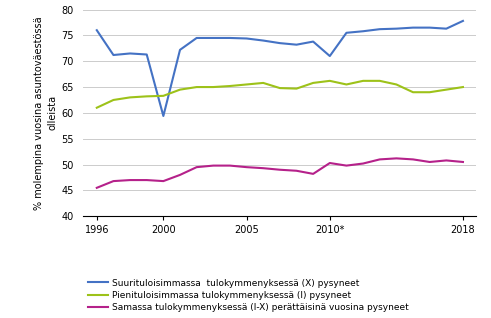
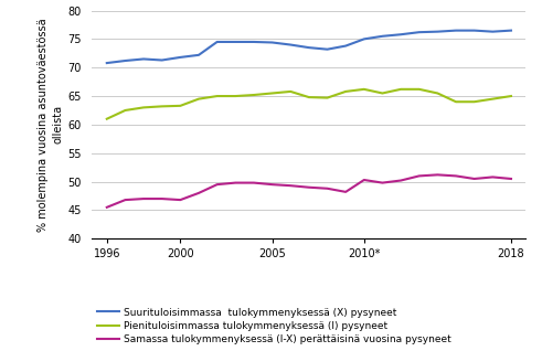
Suurituloisimmassa tulokymmenyksessä (X) pysyneet/1996: 76.0 -> 70.8
Suurituloisimmassa tulokymmenyksessä (X) pysyneet/2000: 59.4 -> 71.8
Suurituloisimmassa tulokymmenyksessä (X) pysyneet/2010*: 71.0 -> 75.0
Suurituloisimmassa tulokymmenyksessä (X) pysyneet/2018: 77.8 -> 76.5
